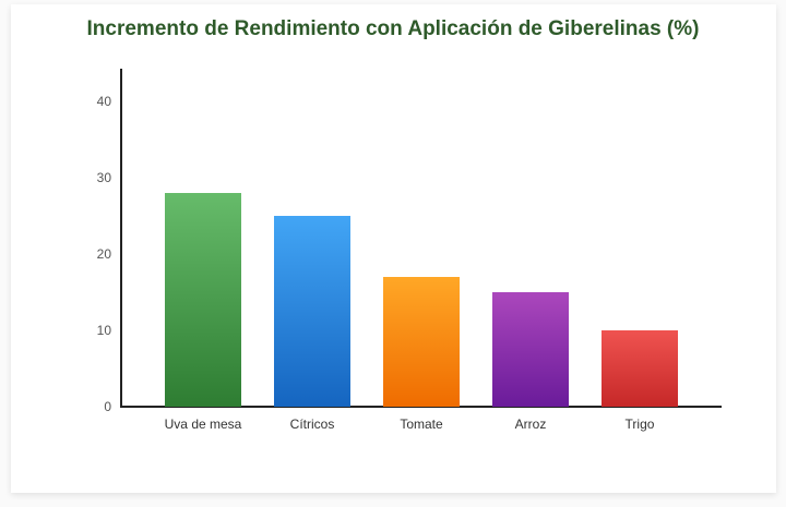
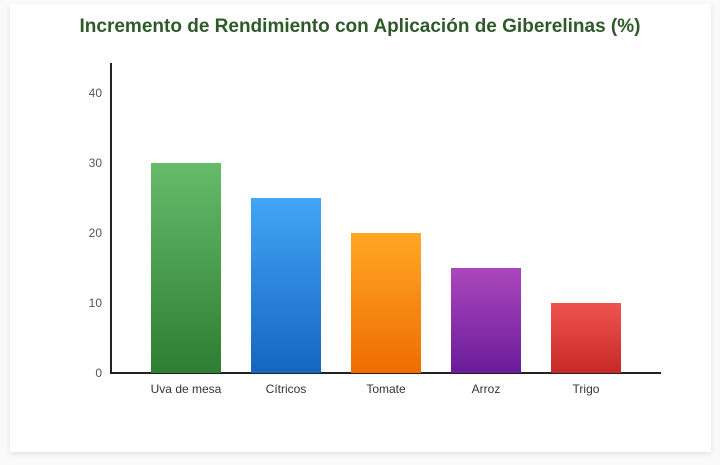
Uva de mesa: 28 -> 30
Tomate: 17 -> 20
